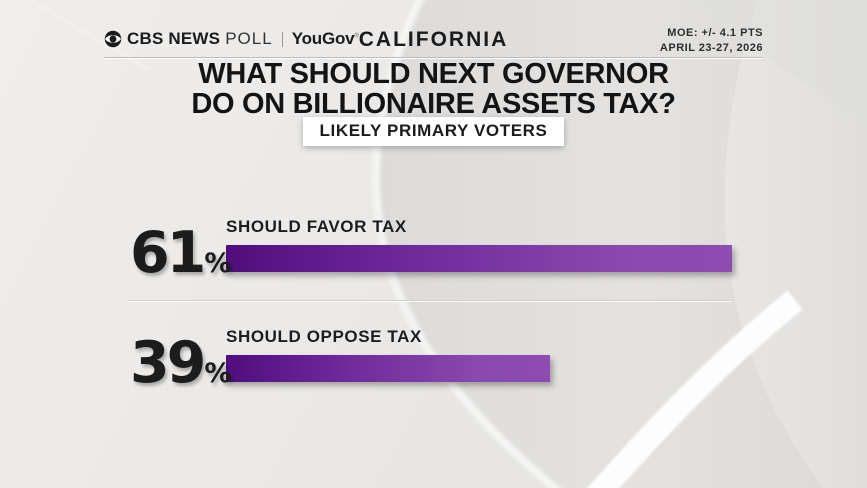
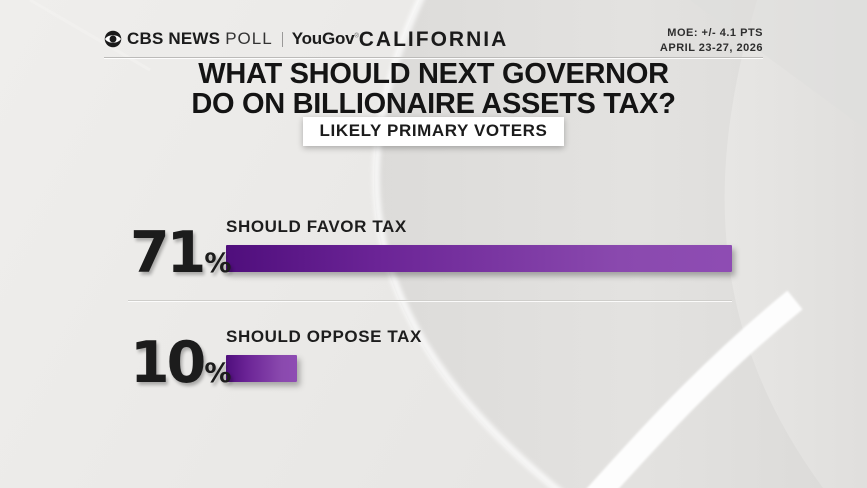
SHOULD FAVOR TAX: 61 -> 71
SHOULD OPPOSE TAX: 39 -> 10
